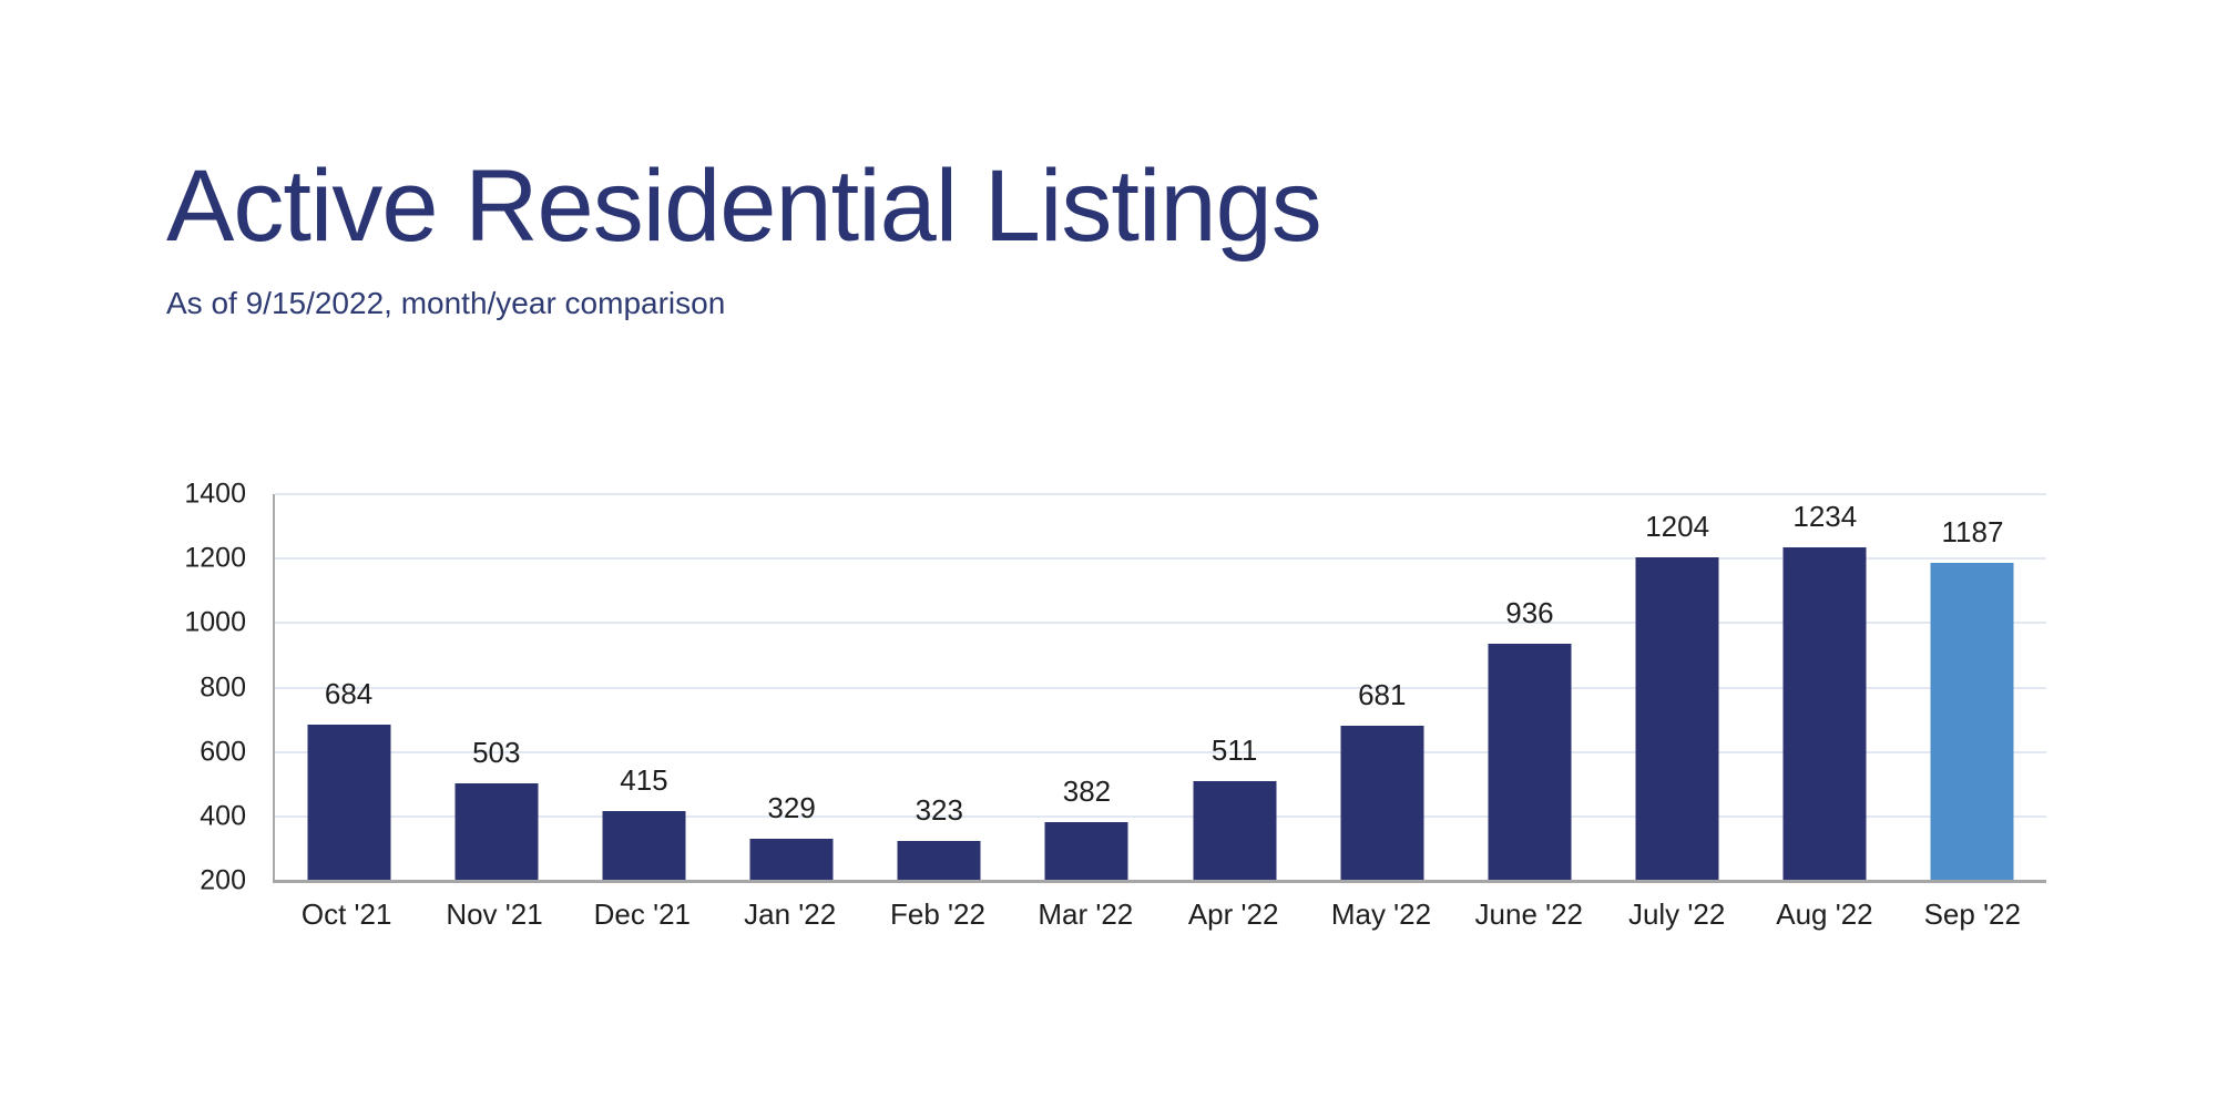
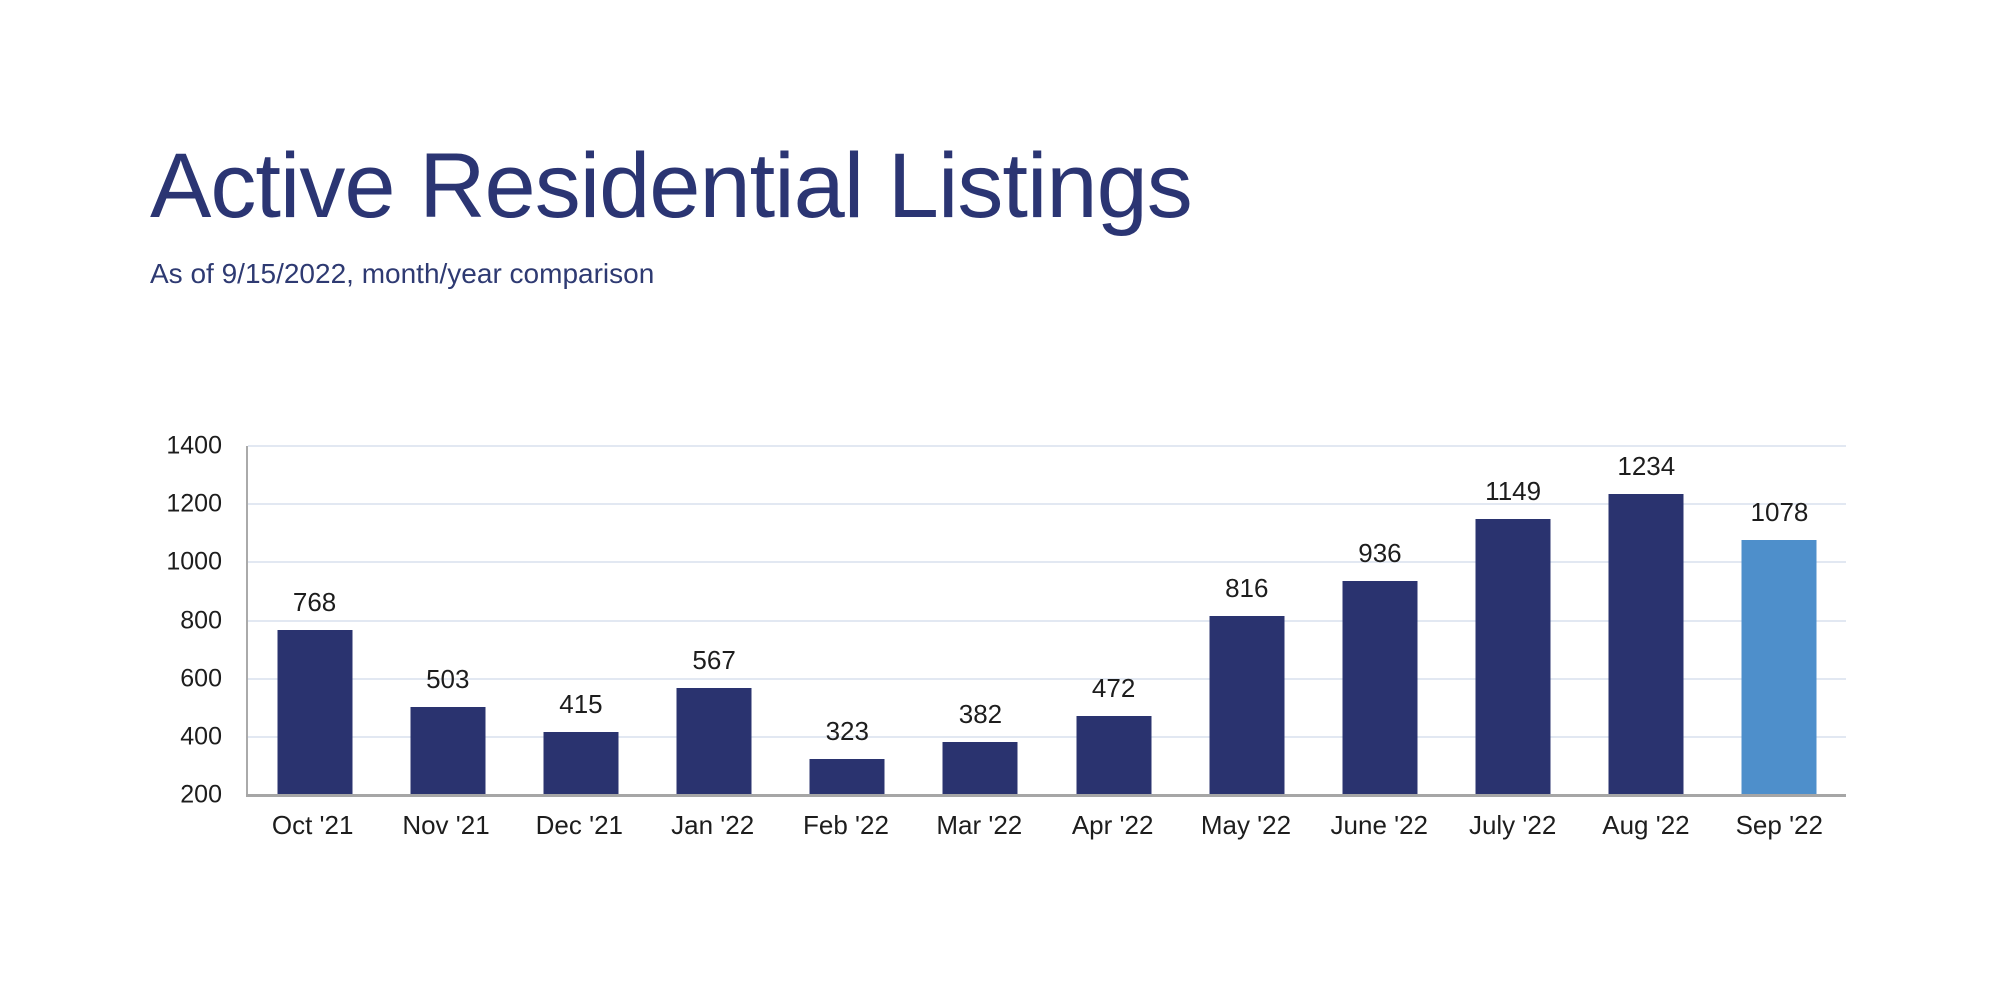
Oct '21: 684 -> 768
Jan '22: 329 -> 567
Apr '22: 511 -> 472
May '22: 681 -> 816
July '22: 1204 -> 1149
Sep '22: 1187 -> 1078
